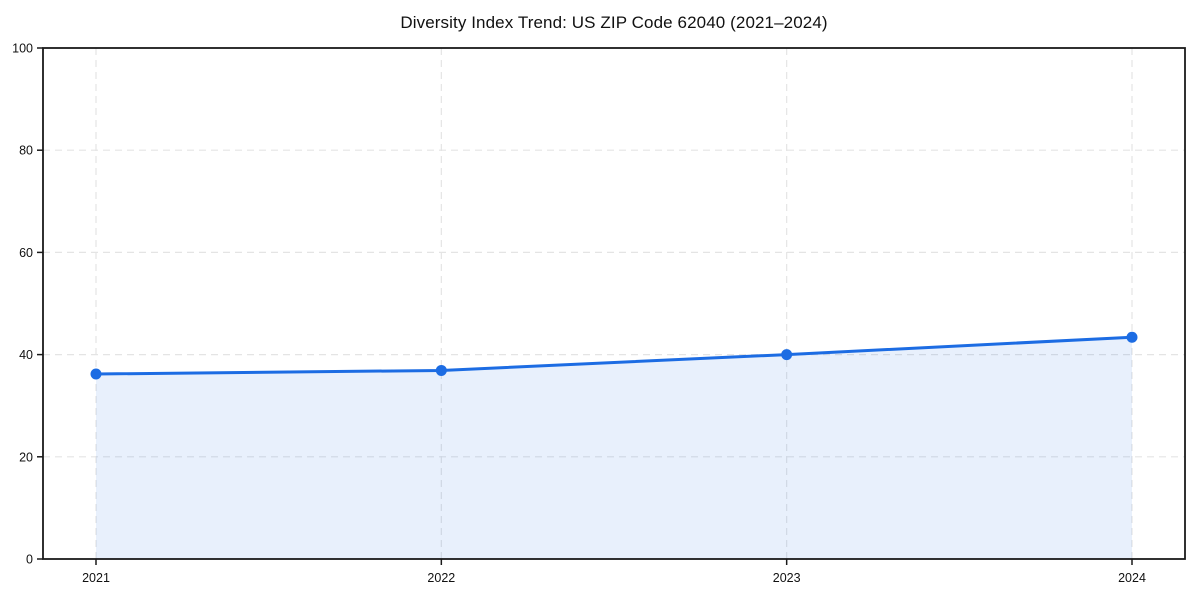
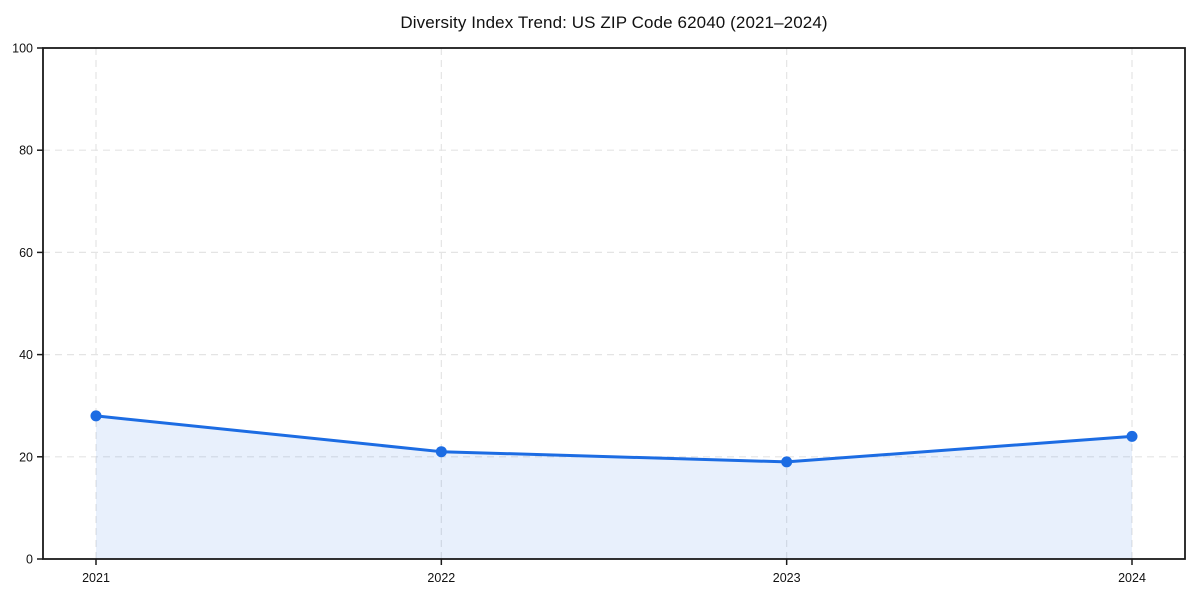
2021: 36 -> 28
2022: 37 -> 21
2023: 40 -> 19
2024: 43 -> 24
